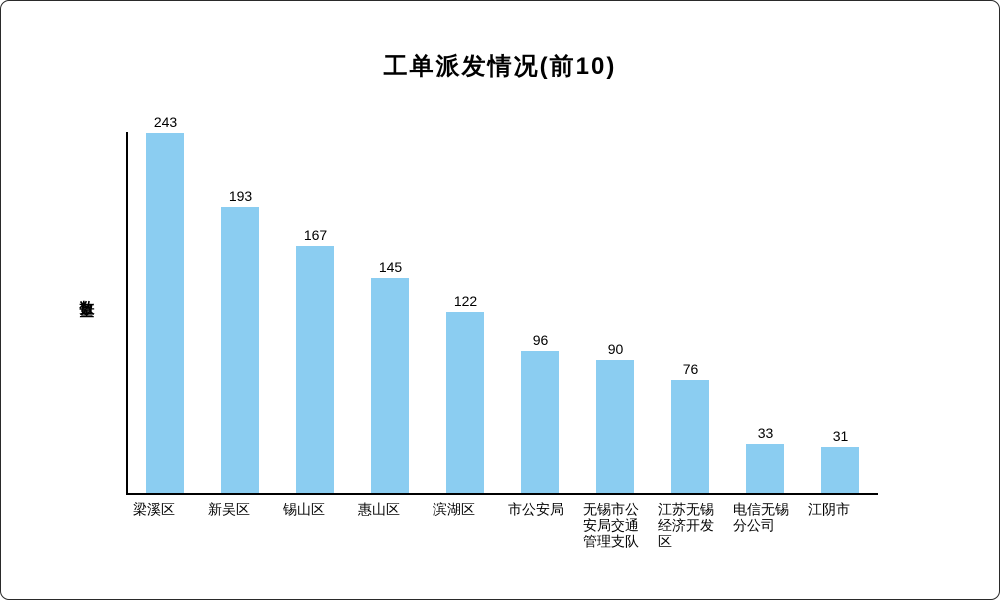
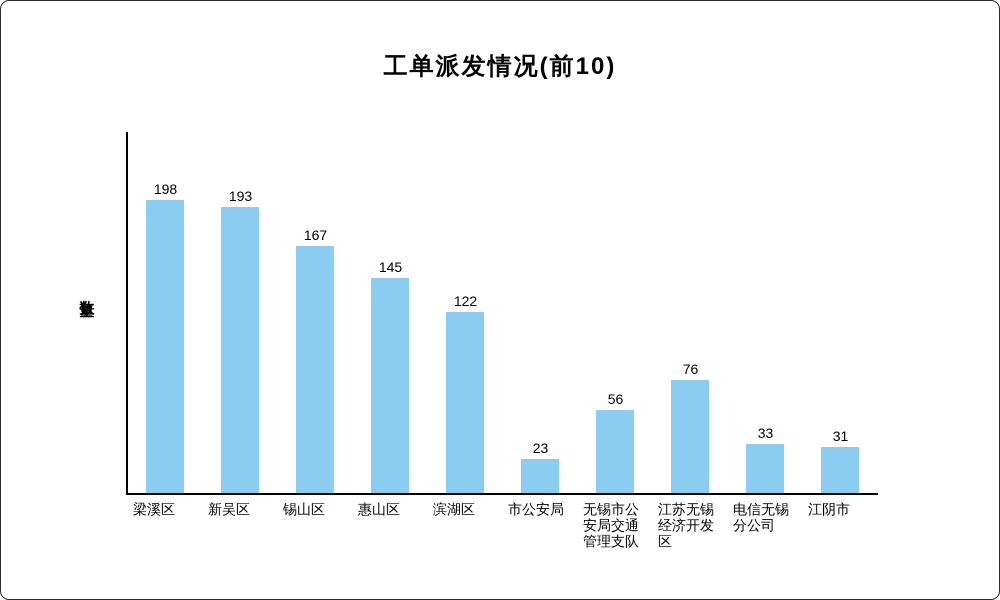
梁溪区: 243 -> 198
市公安局: 96 -> 23
无锡市公安局交通管理支队: 90 -> 56
